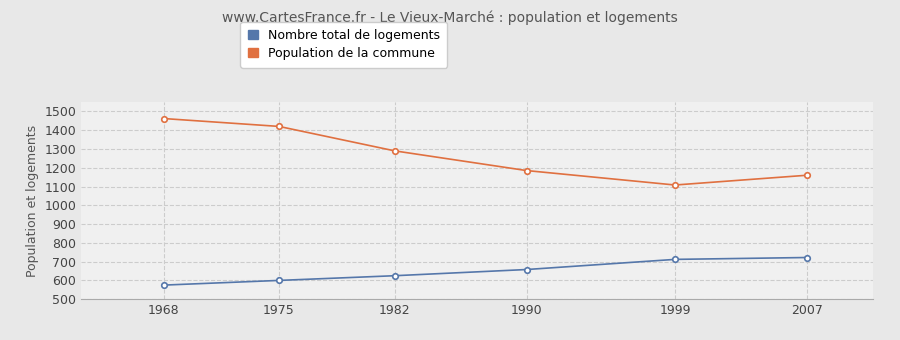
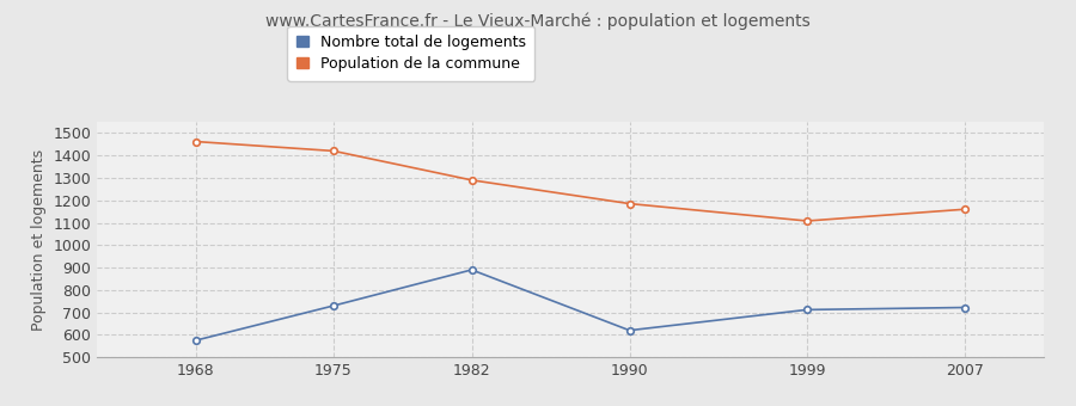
Nombre total de logements/1975: 600 -> 730
Nombre total de logements/1982: 620 -> 890
Nombre total de logements/1990: 660 -> 620
